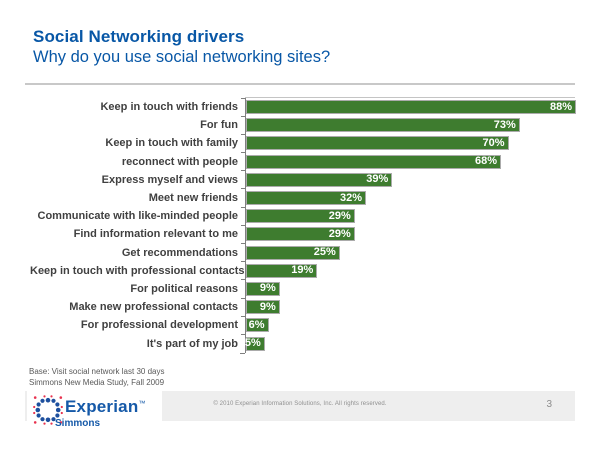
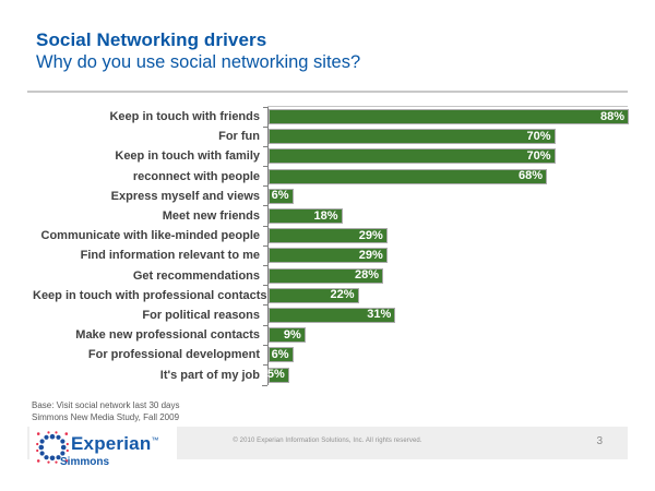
For fun: 73% -> 70%
Express myself and views: 39% -> 6%
Meet new friends: 32% -> 18%
Get recommendations: 25% -> 28%
Keep in touch with professional contacts: 19% -> 22%
For political reasons: 9% -> 31%
